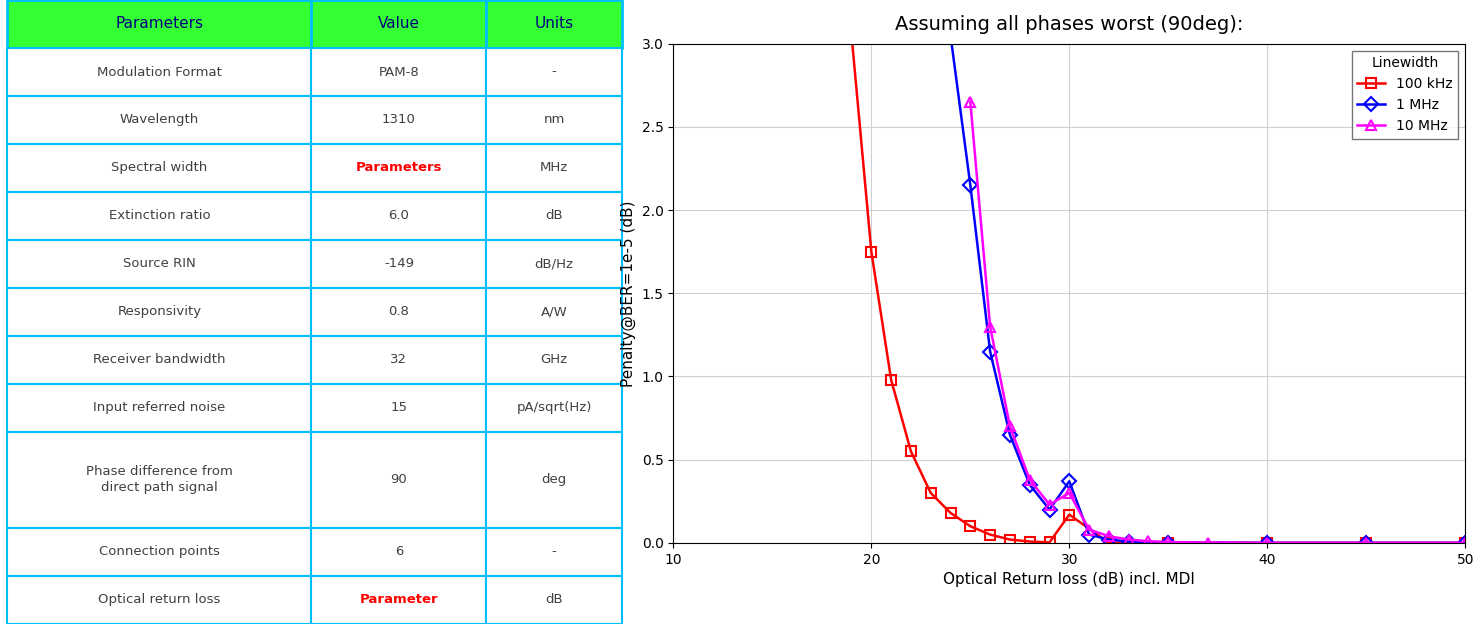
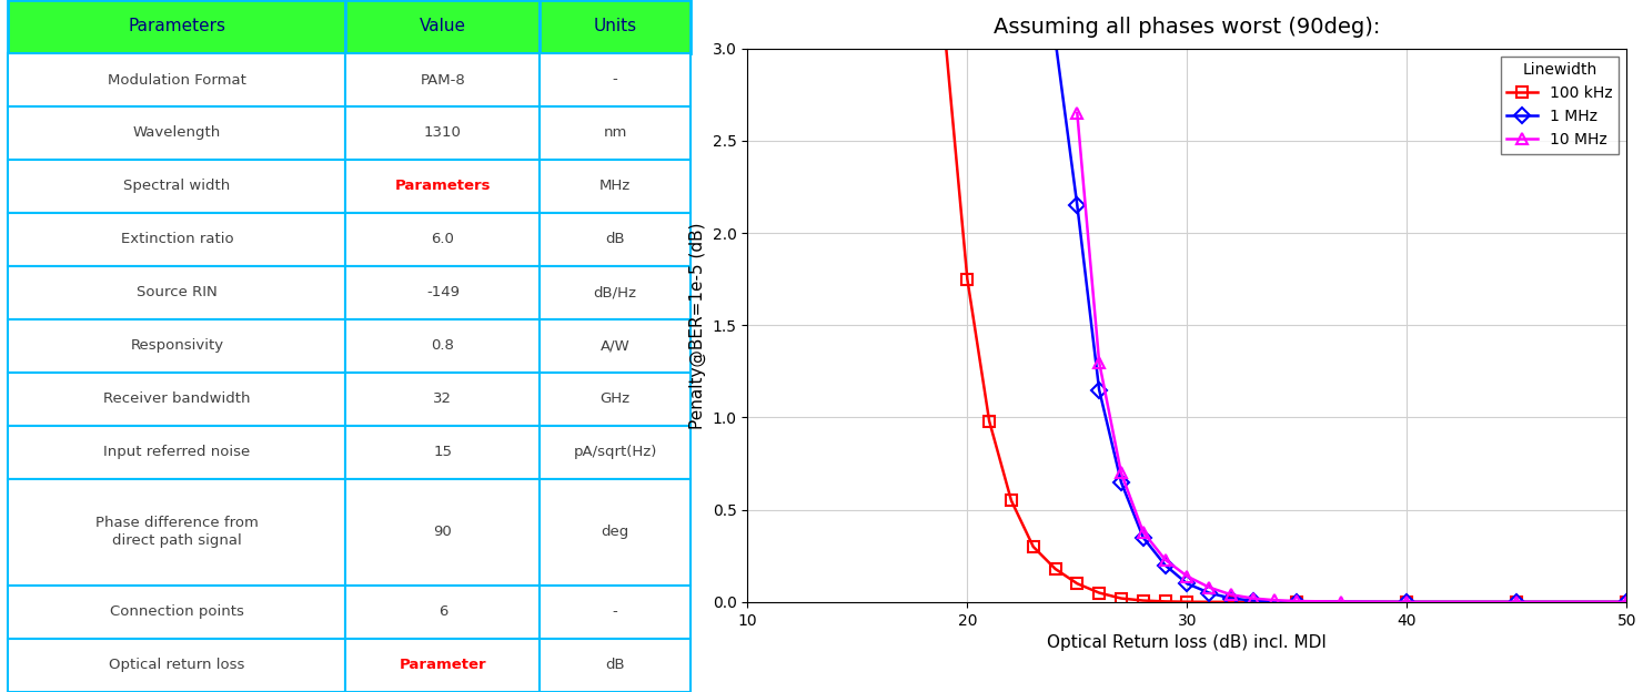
100 kHz/30: 0.17 -> 0.00
1 MHz/30: 0.37 -> 0.10
10 MHz/30: 0.30 -> 0.14
